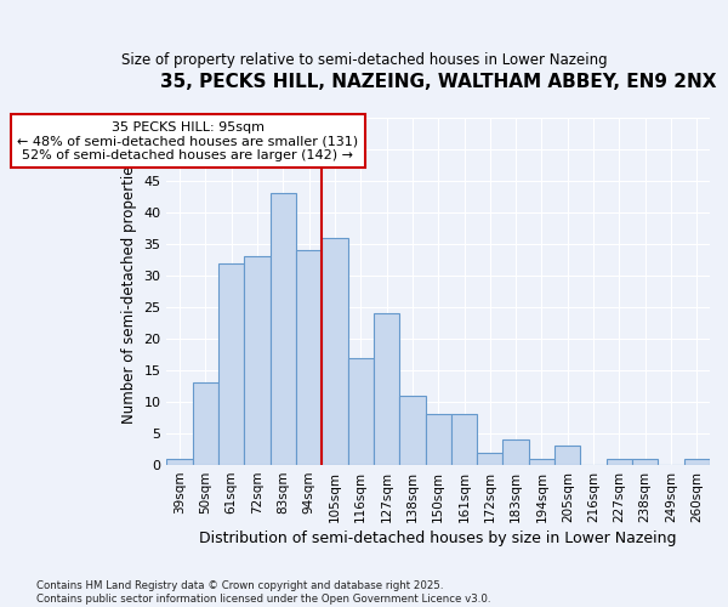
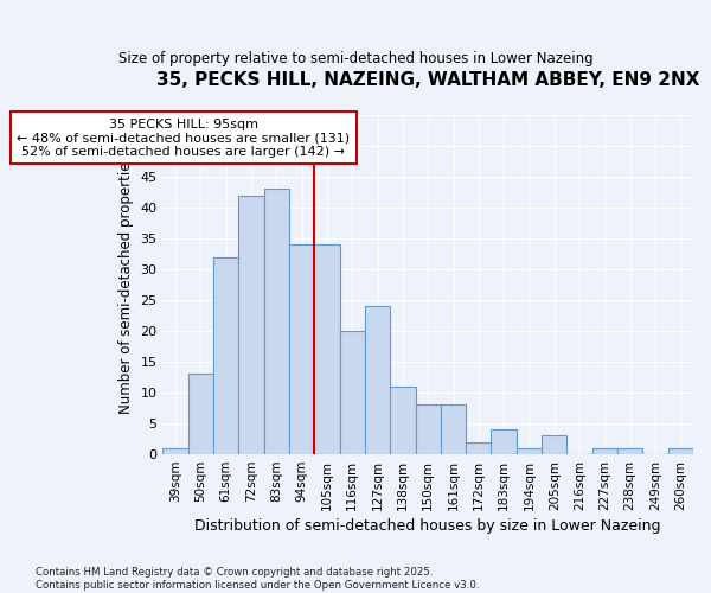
72sqm: 33 -> 42
105sqm: 36 -> 34
116sqm: 17 -> 20
